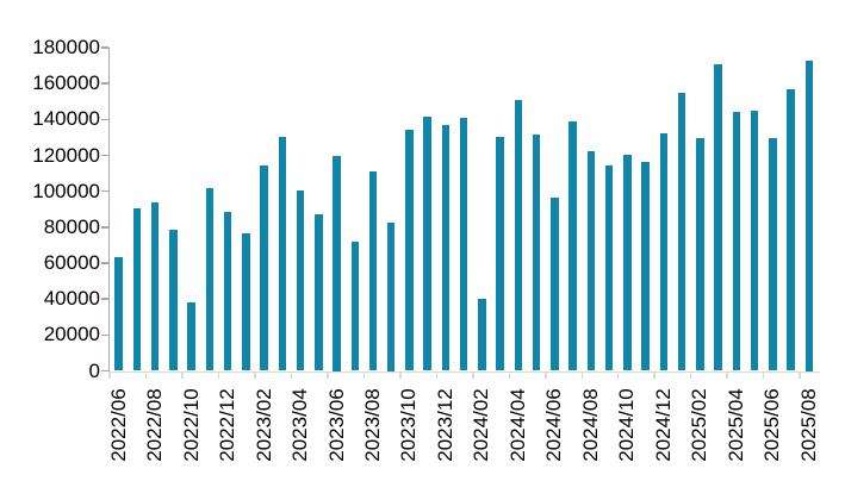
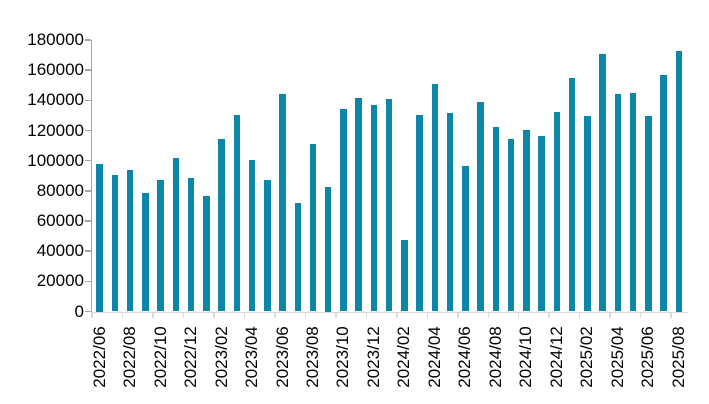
2022/06: 63000 -> 98000
2022/10: 38000 -> 88000
2023/06: 120000 -> 144000
2024/02: 40000 -> 48000
